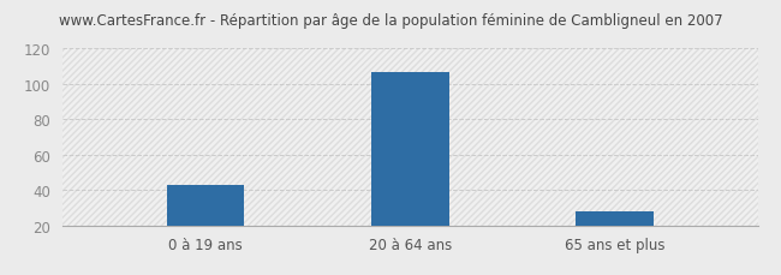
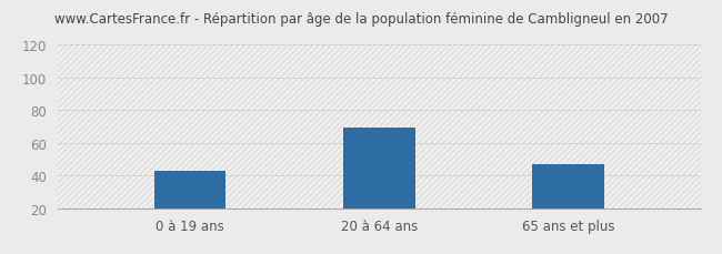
20 à 64 ans: 107 -> 69
65 ans et plus: 28 -> 47
